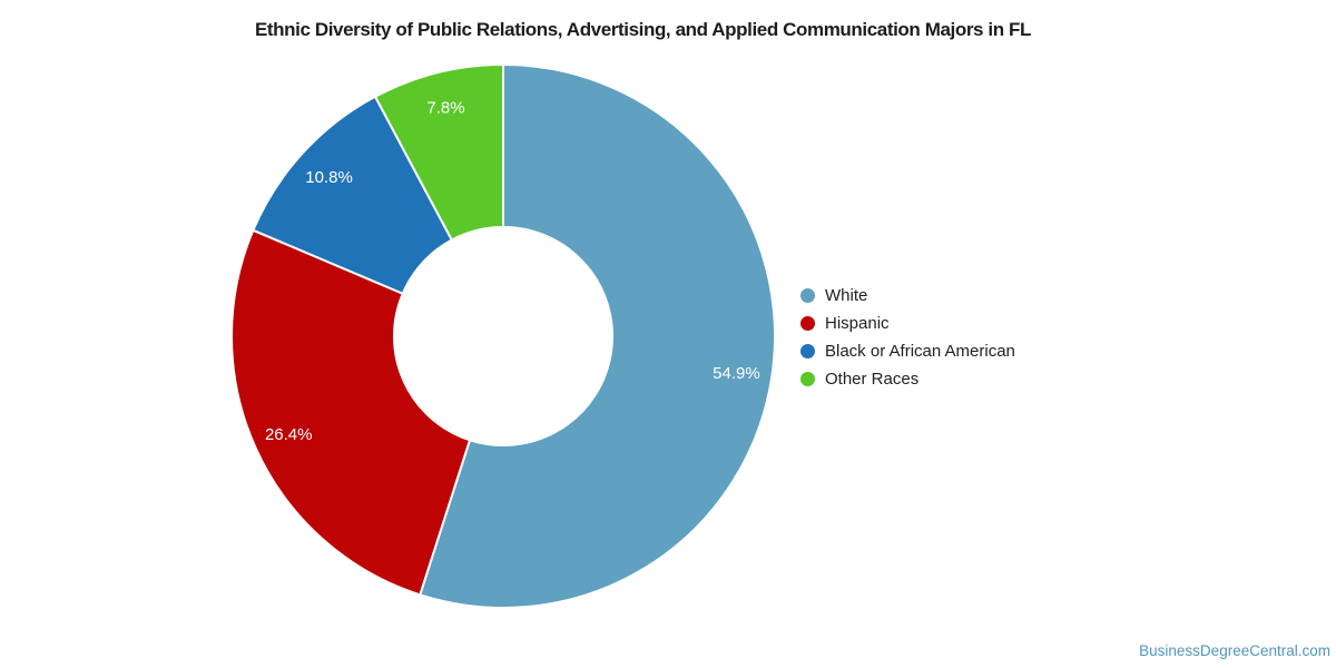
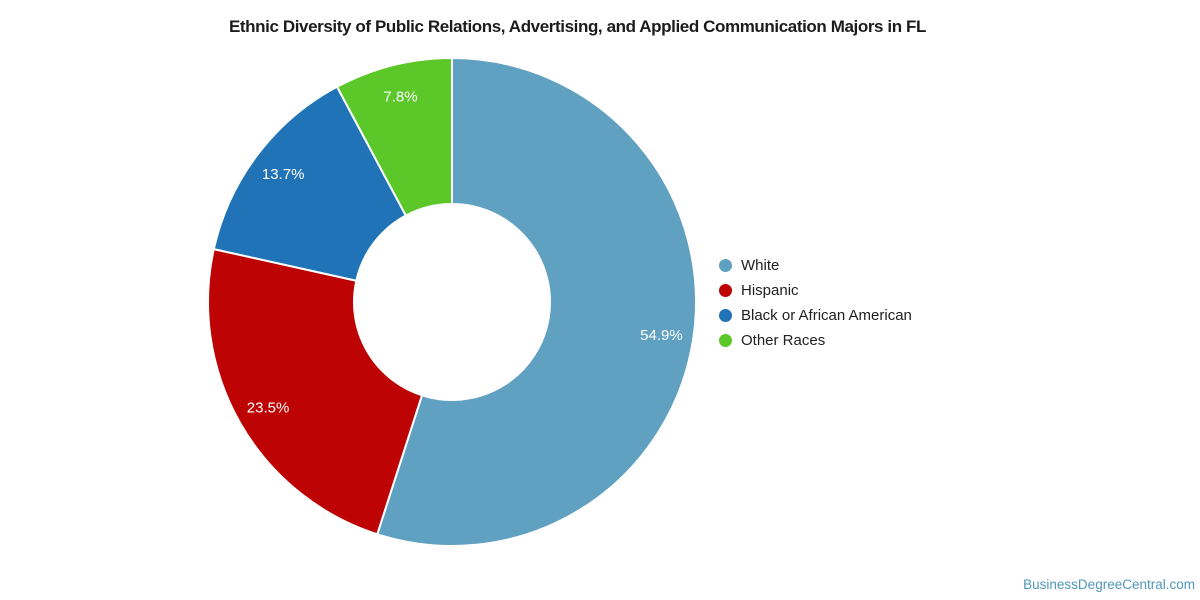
Hispanic: 26.4% -> 23.5%
Black or African American: 10.8% -> 13.7%
